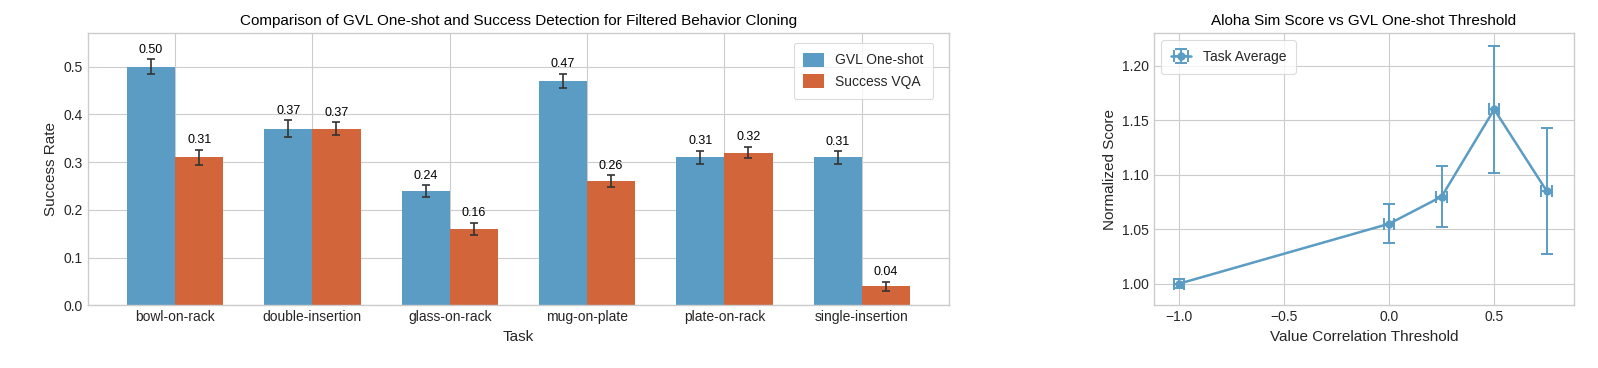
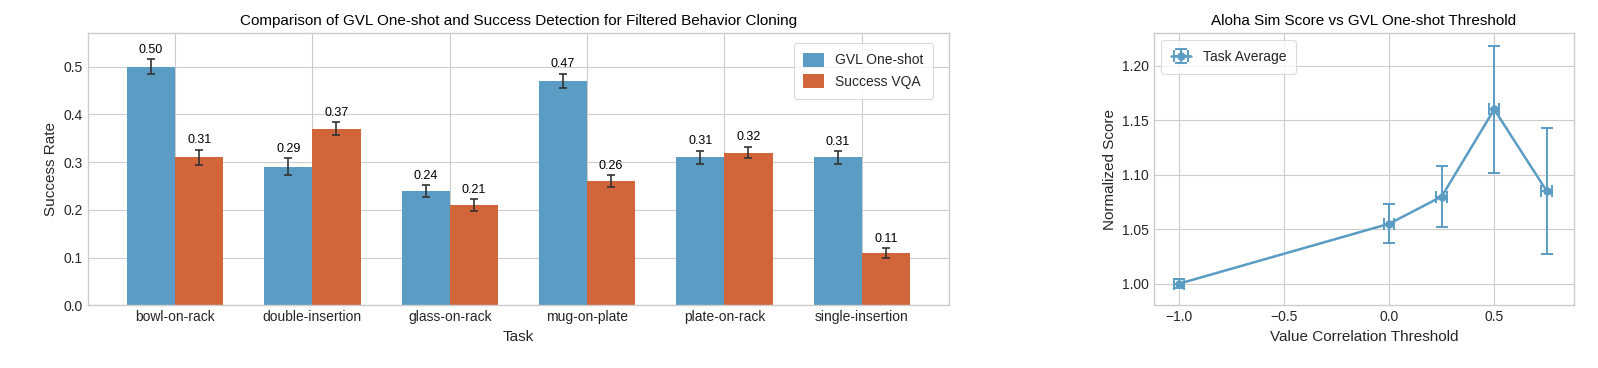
GVL One-shot/double-insertion: 0.37 -> 0.29
Success VQA/glass-on-rack: 0.16 -> 0.21
Success VQA/single-insertion: 0.04 -> 0.11
